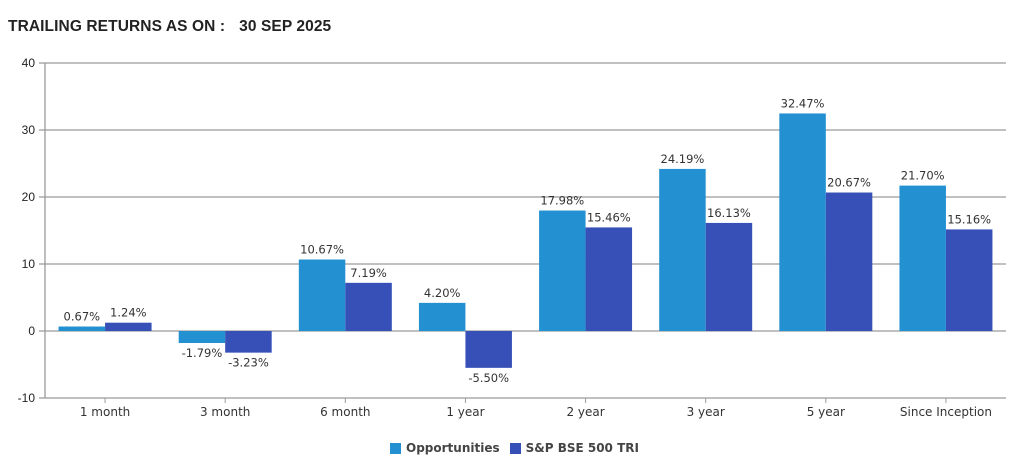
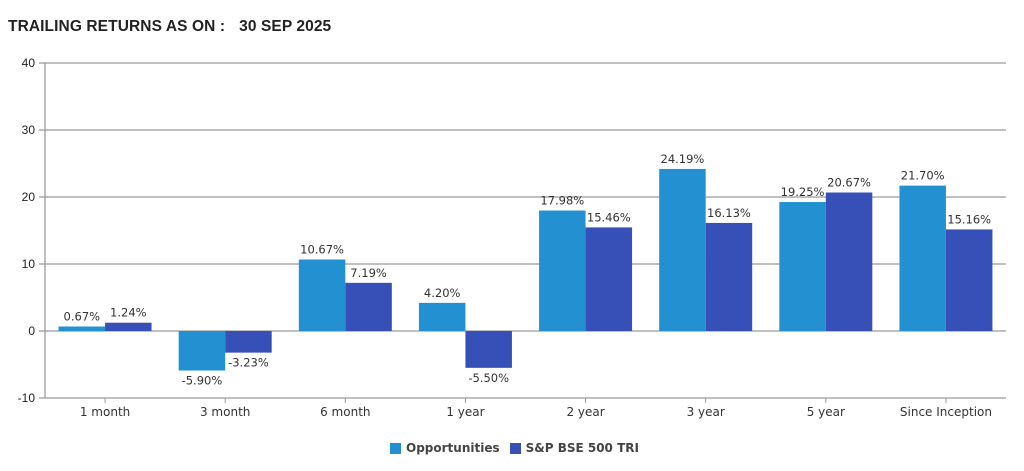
Opportunities/3 month: -1.79% -> -5.90%
Opportunities/5 year: 32.47% -> 19.25%
